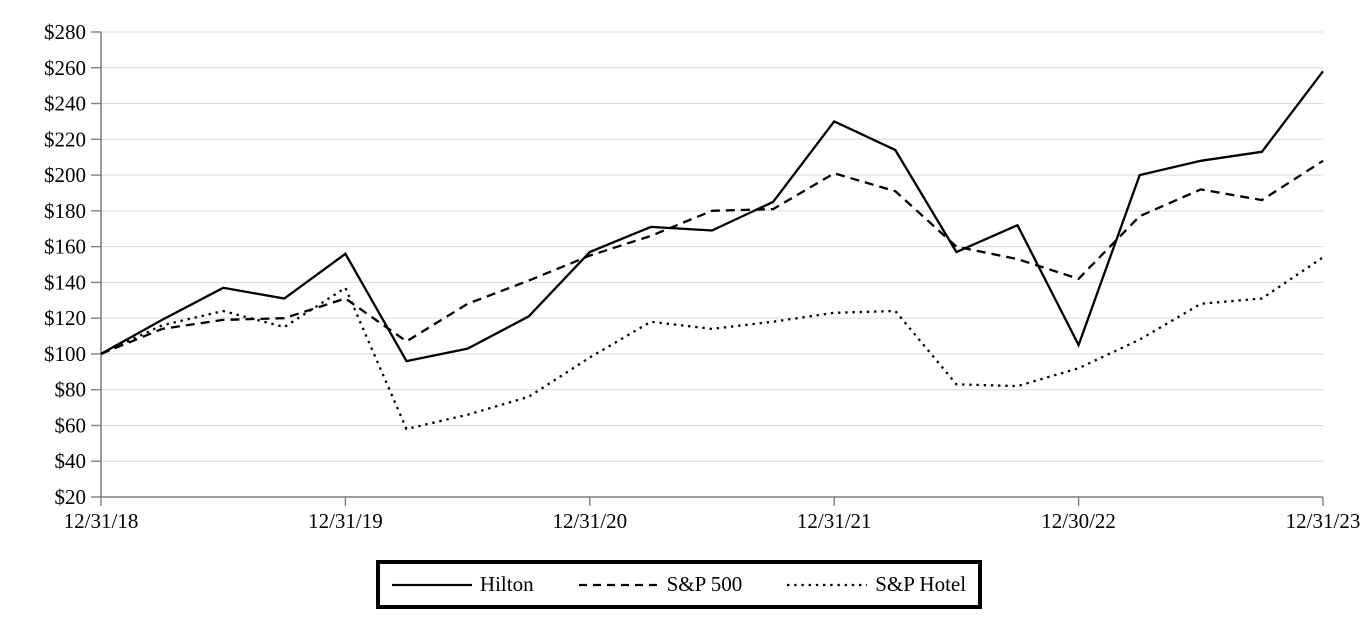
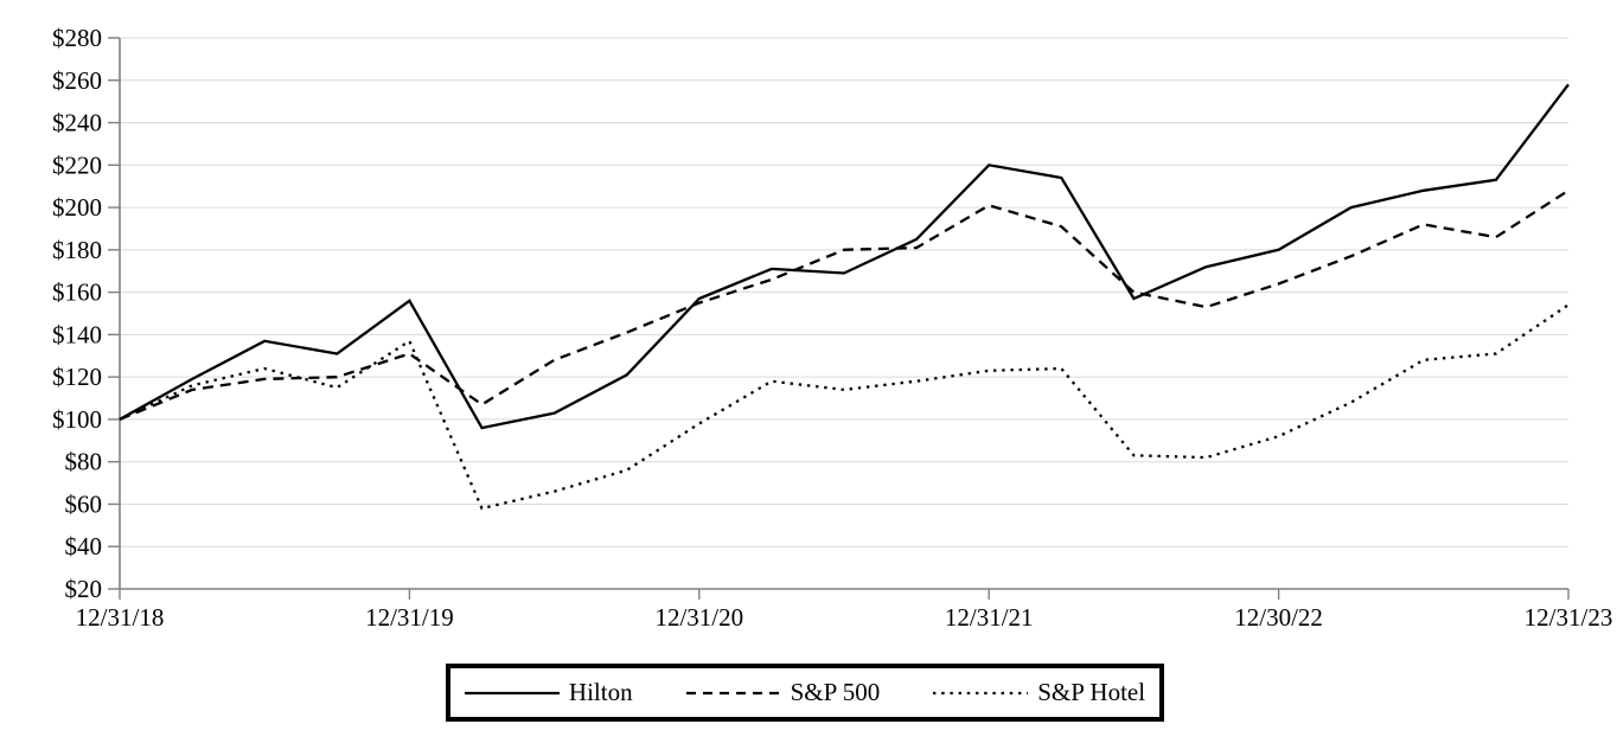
Hilton/12/31/21: $230 -> $220
Hilton/12/30/22: $105 -> $180
S&P 500/12/30/22: $142 -> $164
